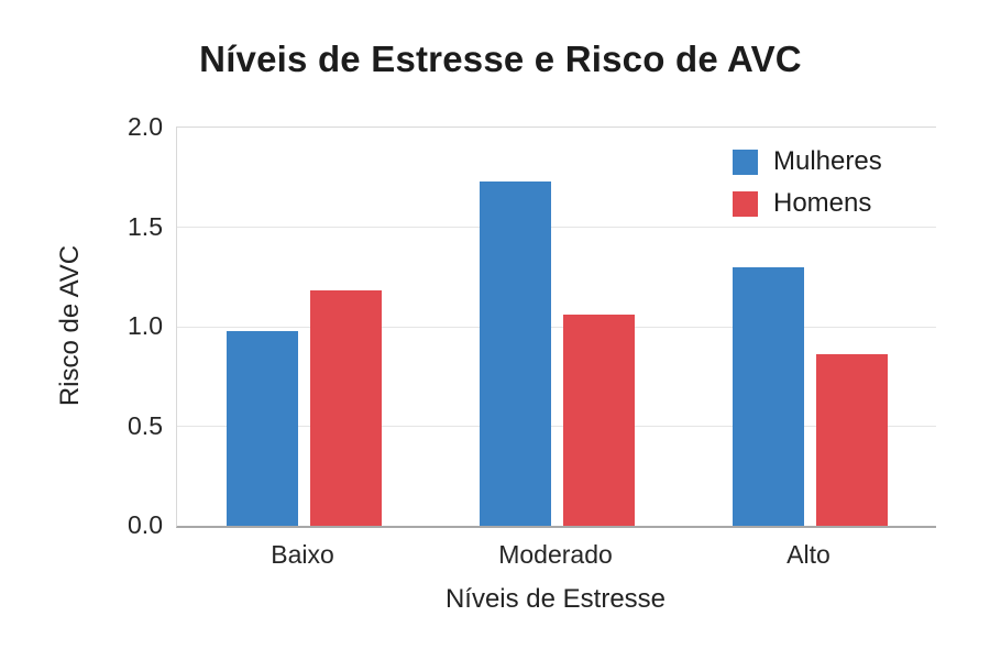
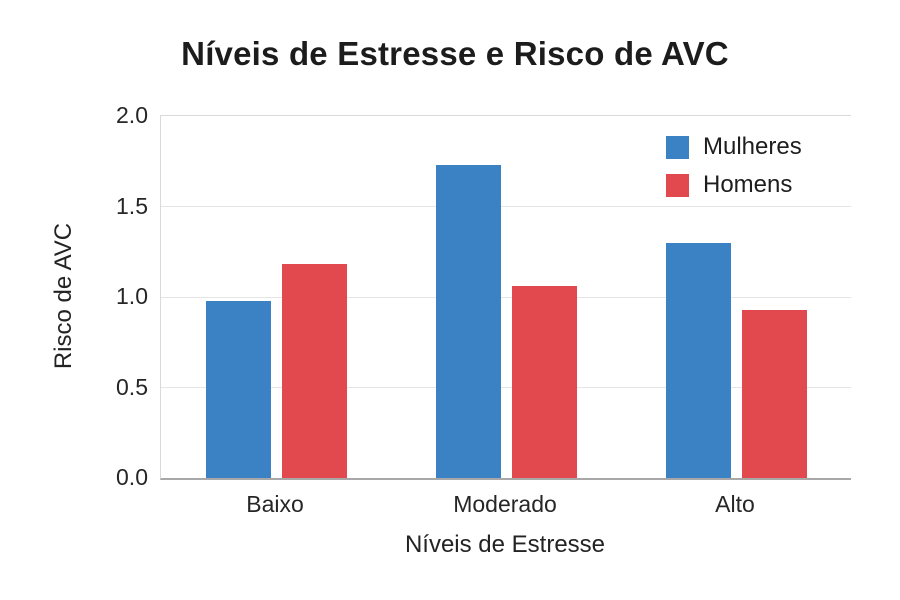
Homens/Alto: 0.86 -> 0.93
